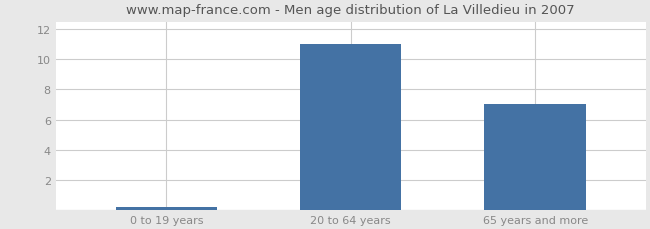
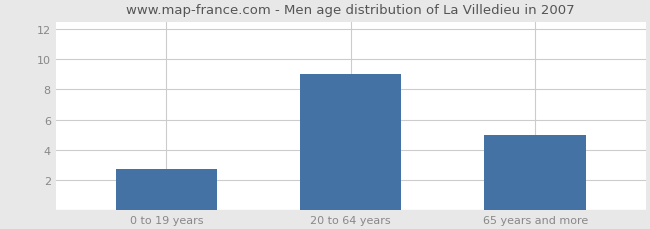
0 to 19 years: 0.2 -> 2.7
20 to 64 years: 11.0 -> 9.0
65 years and more: 7.0 -> 5.0
